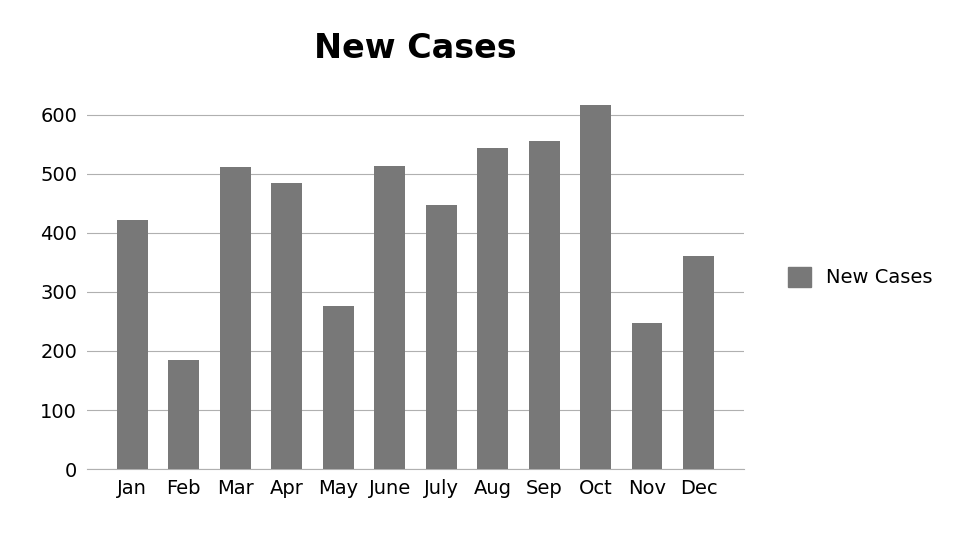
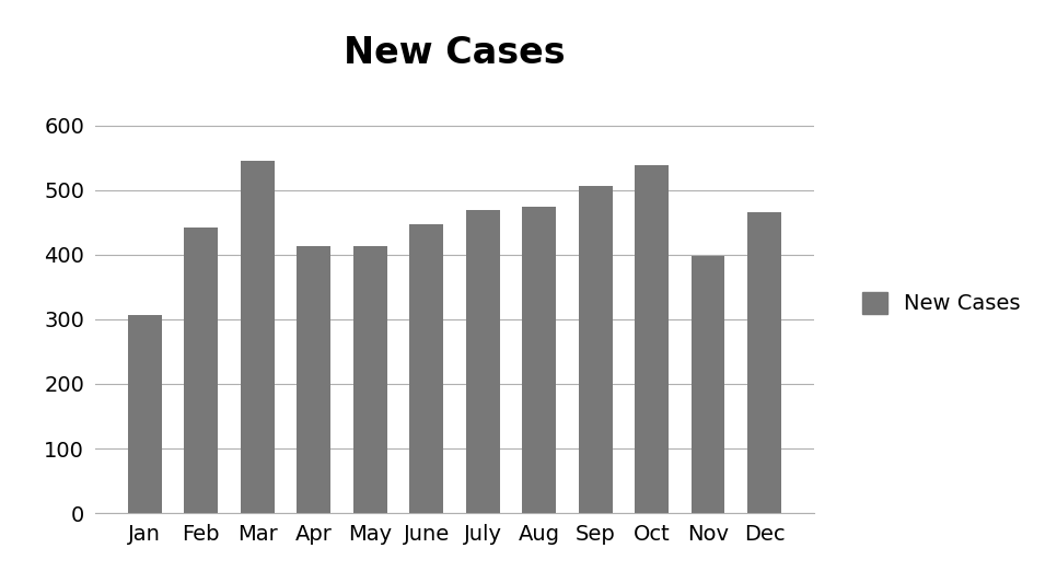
Jan: 422 -> 307
Feb: 184 -> 442
Mar: 512 -> 545
Apr: 484 -> 413
May: 276 -> 413
June: 514 -> 448
July: 448 -> 469
Aug: 544 -> 475
Sep: 556 -> 506
Oct: 616 -> 538
Nov: 248 -> 398
Dec: 360 -> 466
